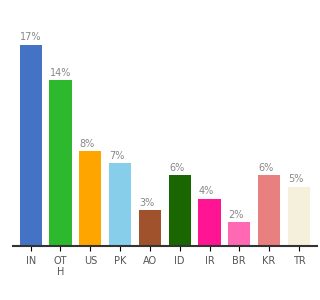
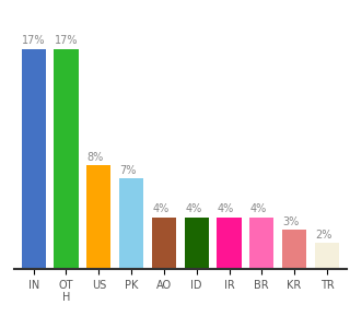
OT H: 14% -> 17%
AO: 3% -> 4%
ID: 6% -> 4%
BR: 2% -> 4%
KR: 6% -> 3%
TR: 5% -> 2%
